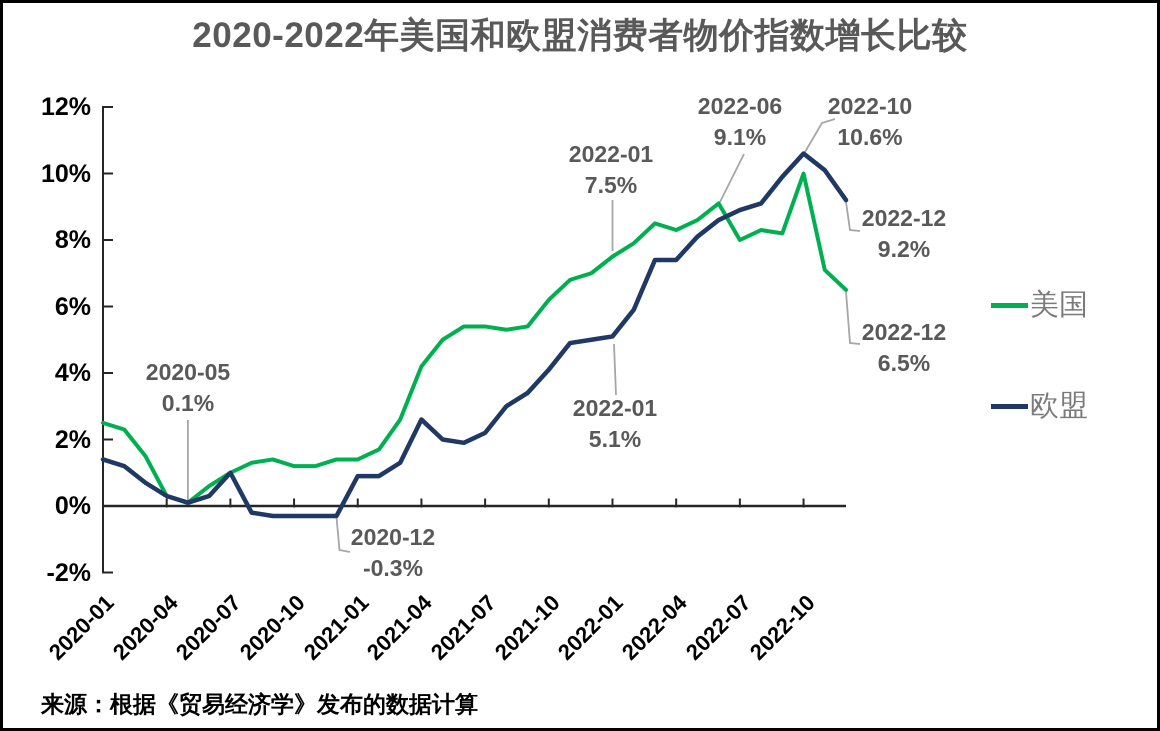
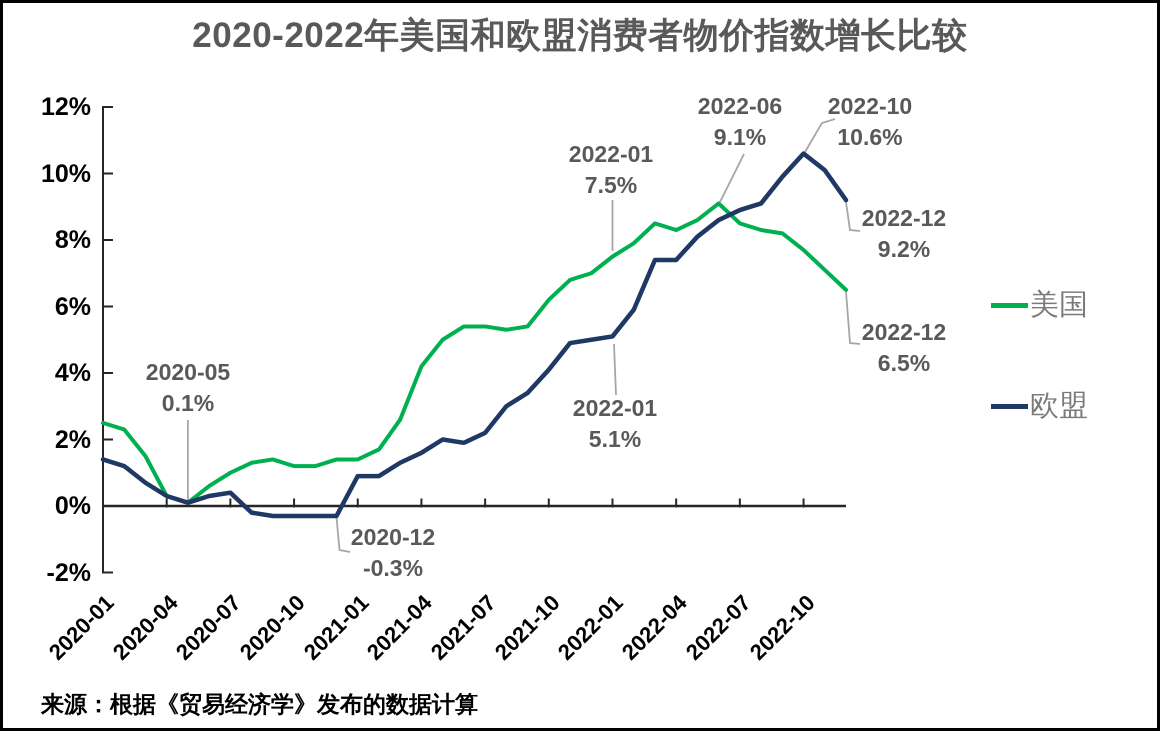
欧盟/2020-07: 1.0% -> 0.4%
欧盟/2021-04: 2.6% -> 1.6%
美国/2022-07: 8.0% -> 8.5%
美国/2022-10: 10.0% -> 7.7%
